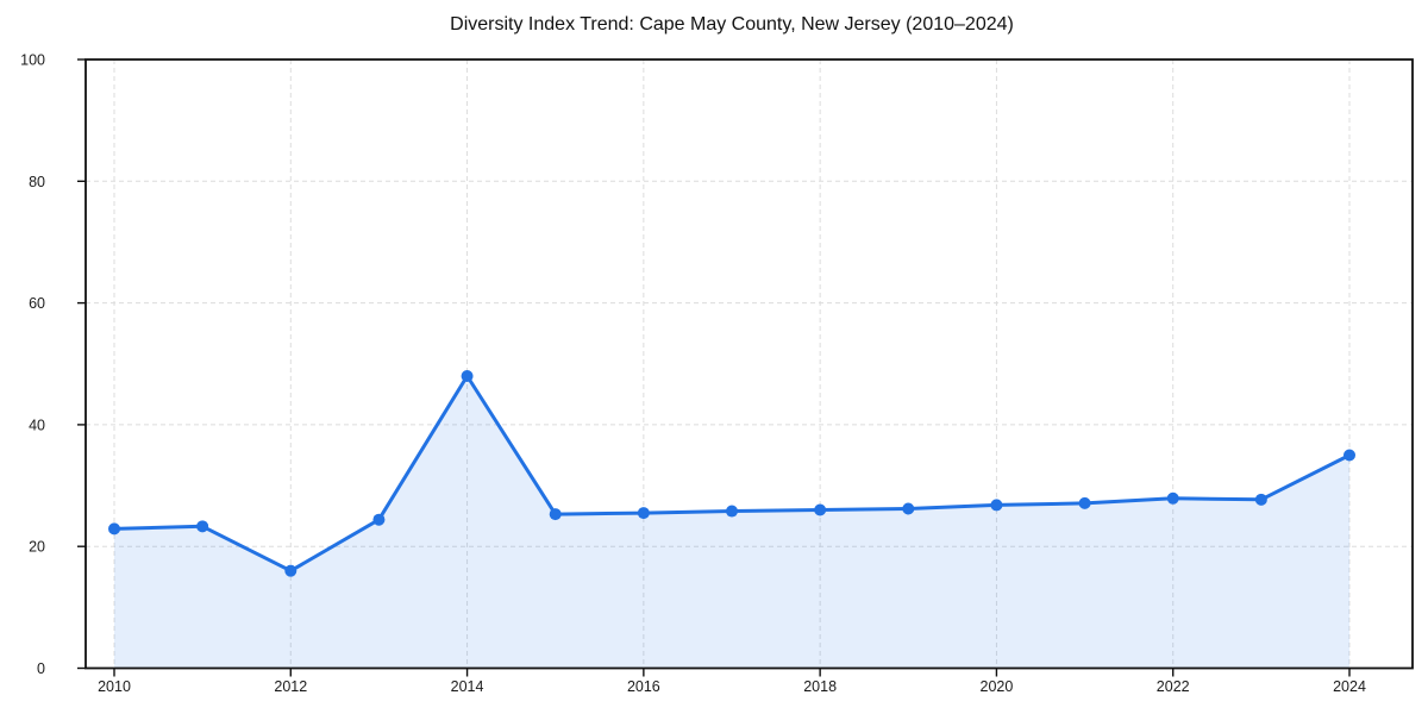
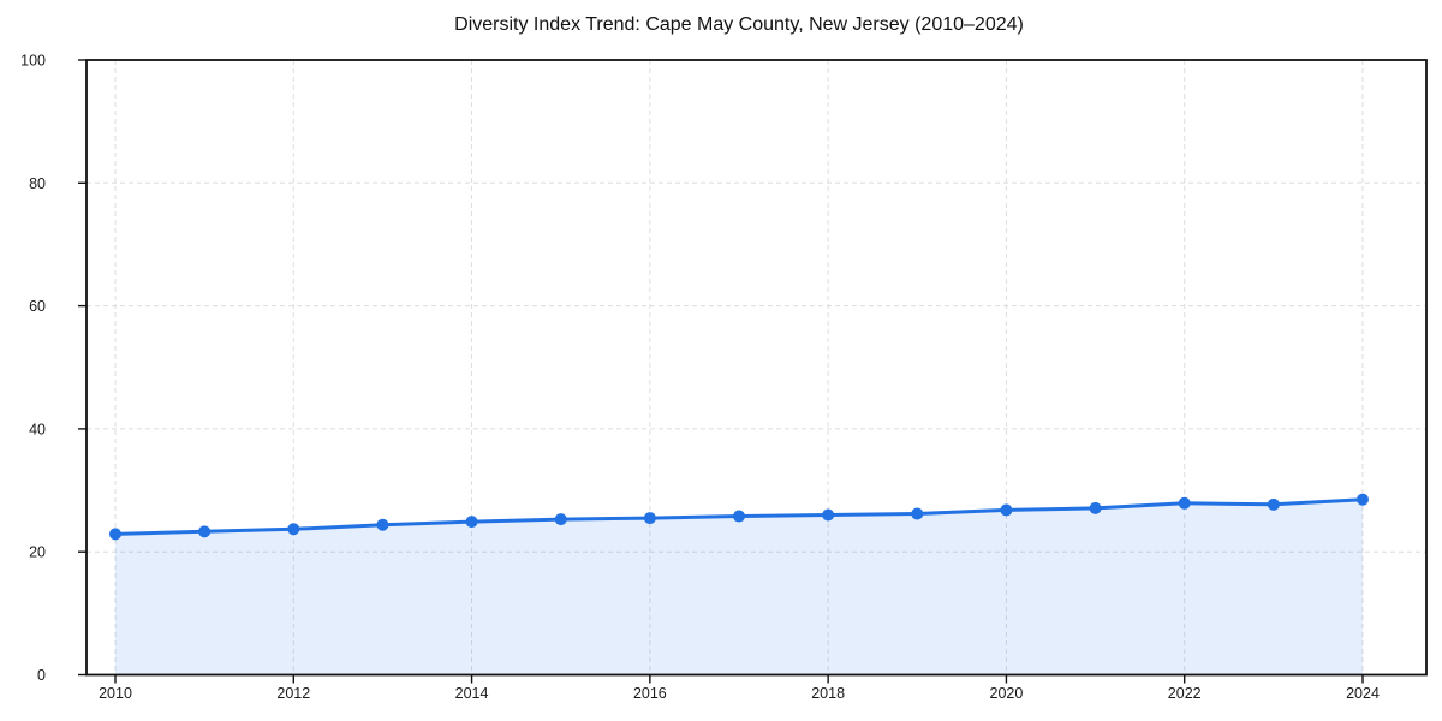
2012: 16 -> 24
2014: 48 -> 25
2024: 35 -> 28
